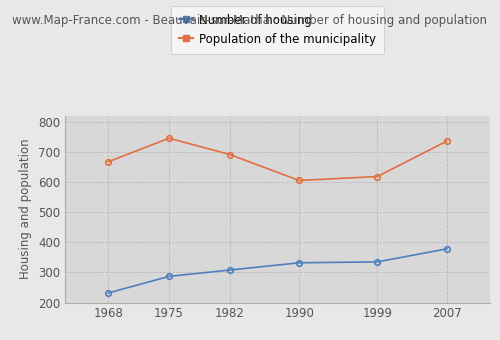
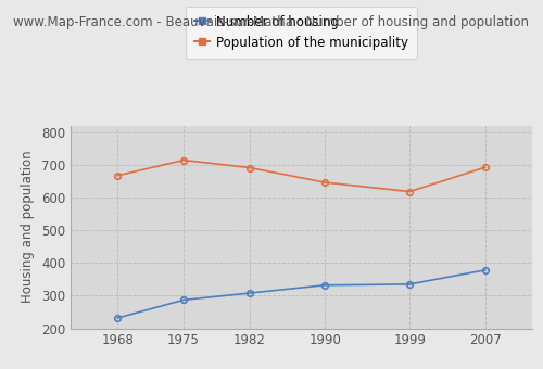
Population of the municipality/1975: 745 -> 714
Population of the municipality/1990: 605 -> 646
Population of the municipality/2007: 735 -> 692
